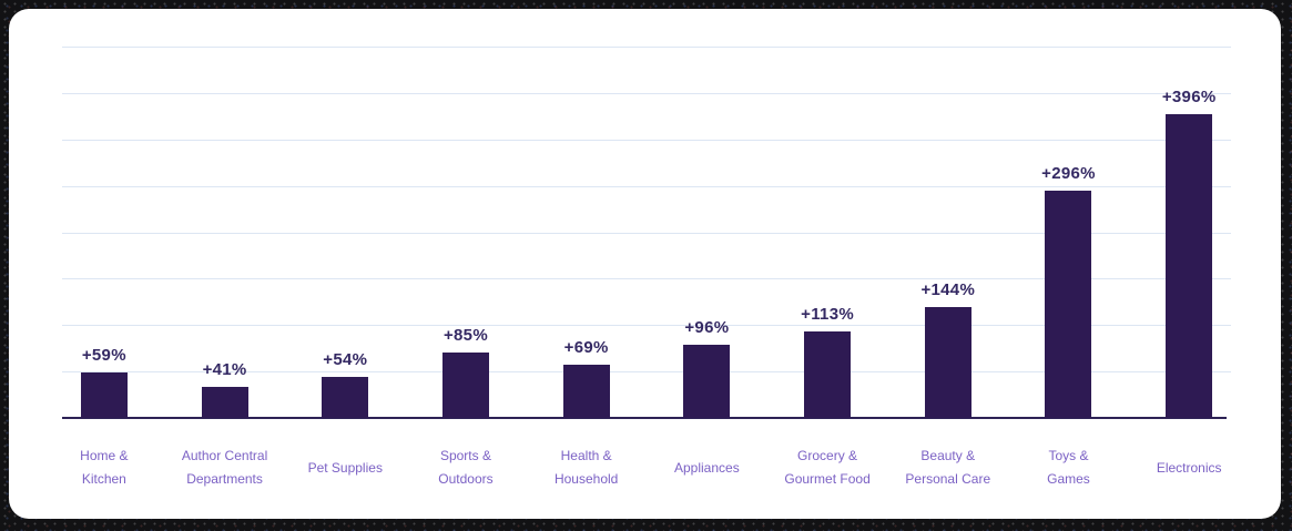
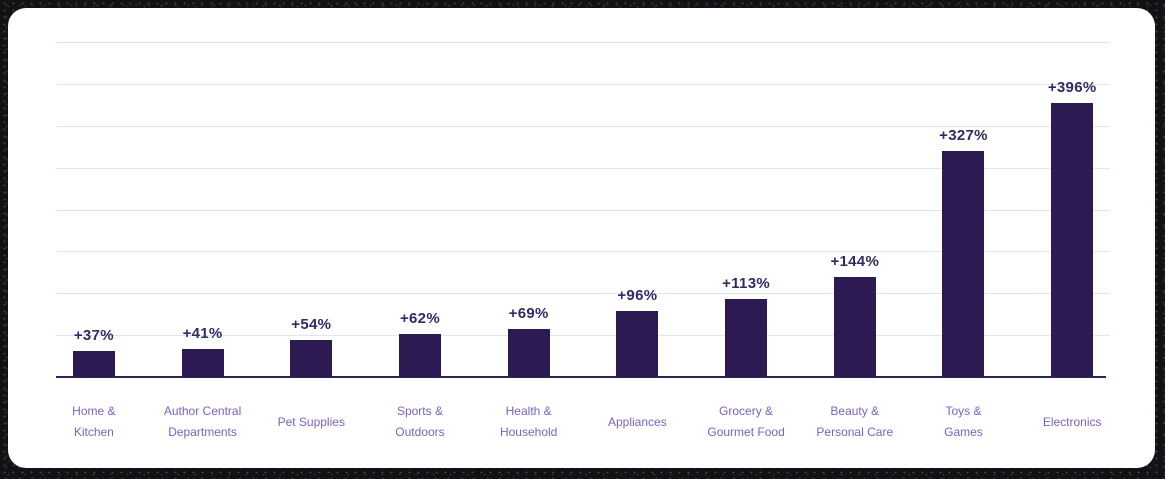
Home & Kitchen: +59% -> +37%
Sports & Outdoors: +85% -> +62%
Toys & Games: +296% -> +327%
